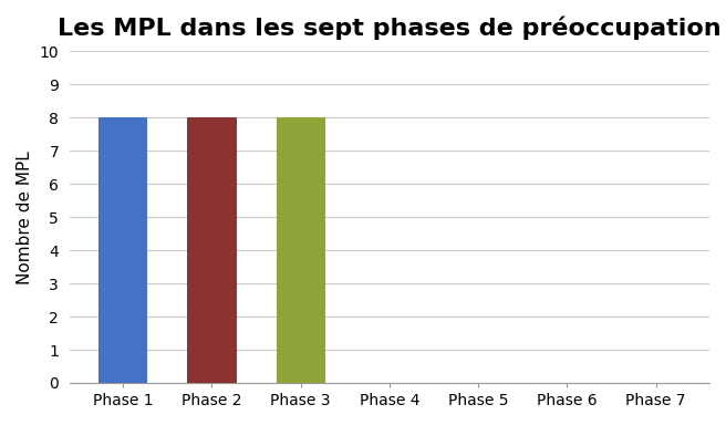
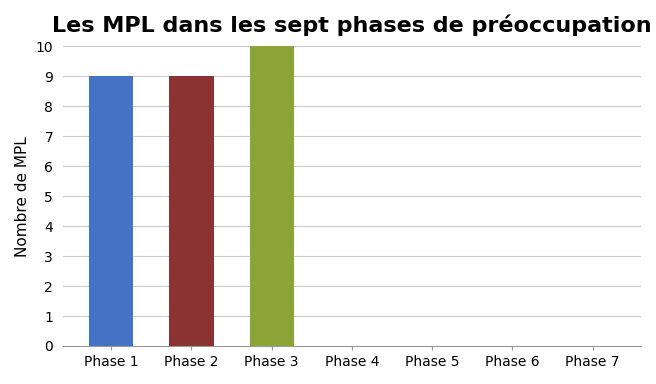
Phase 1: 8 -> 9
Phase 2: 8 -> 9
Phase 3: 8 -> 10
